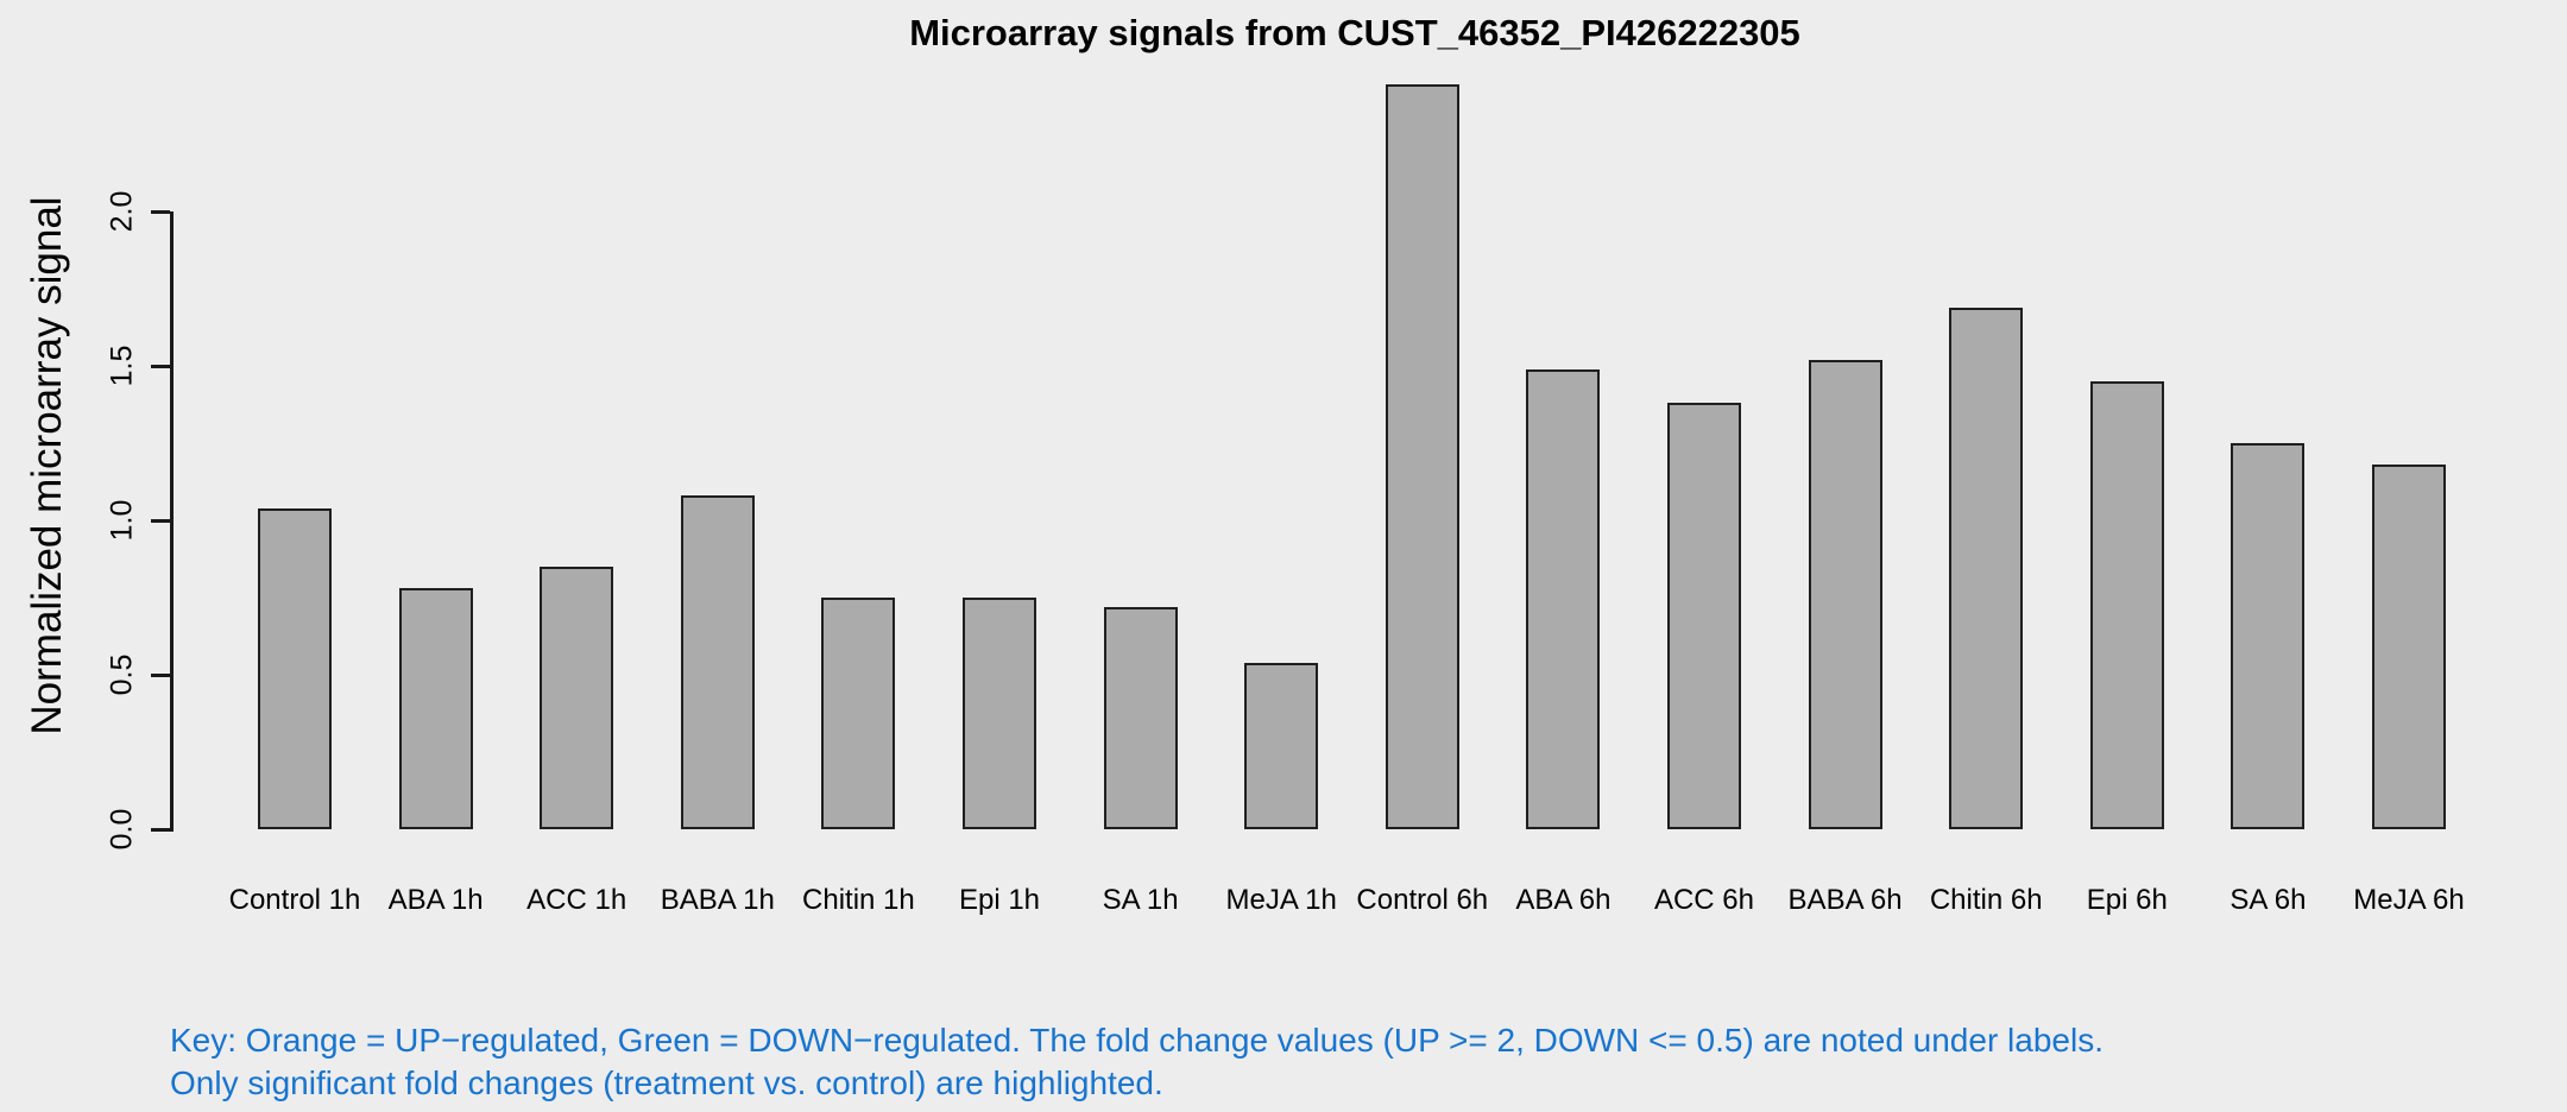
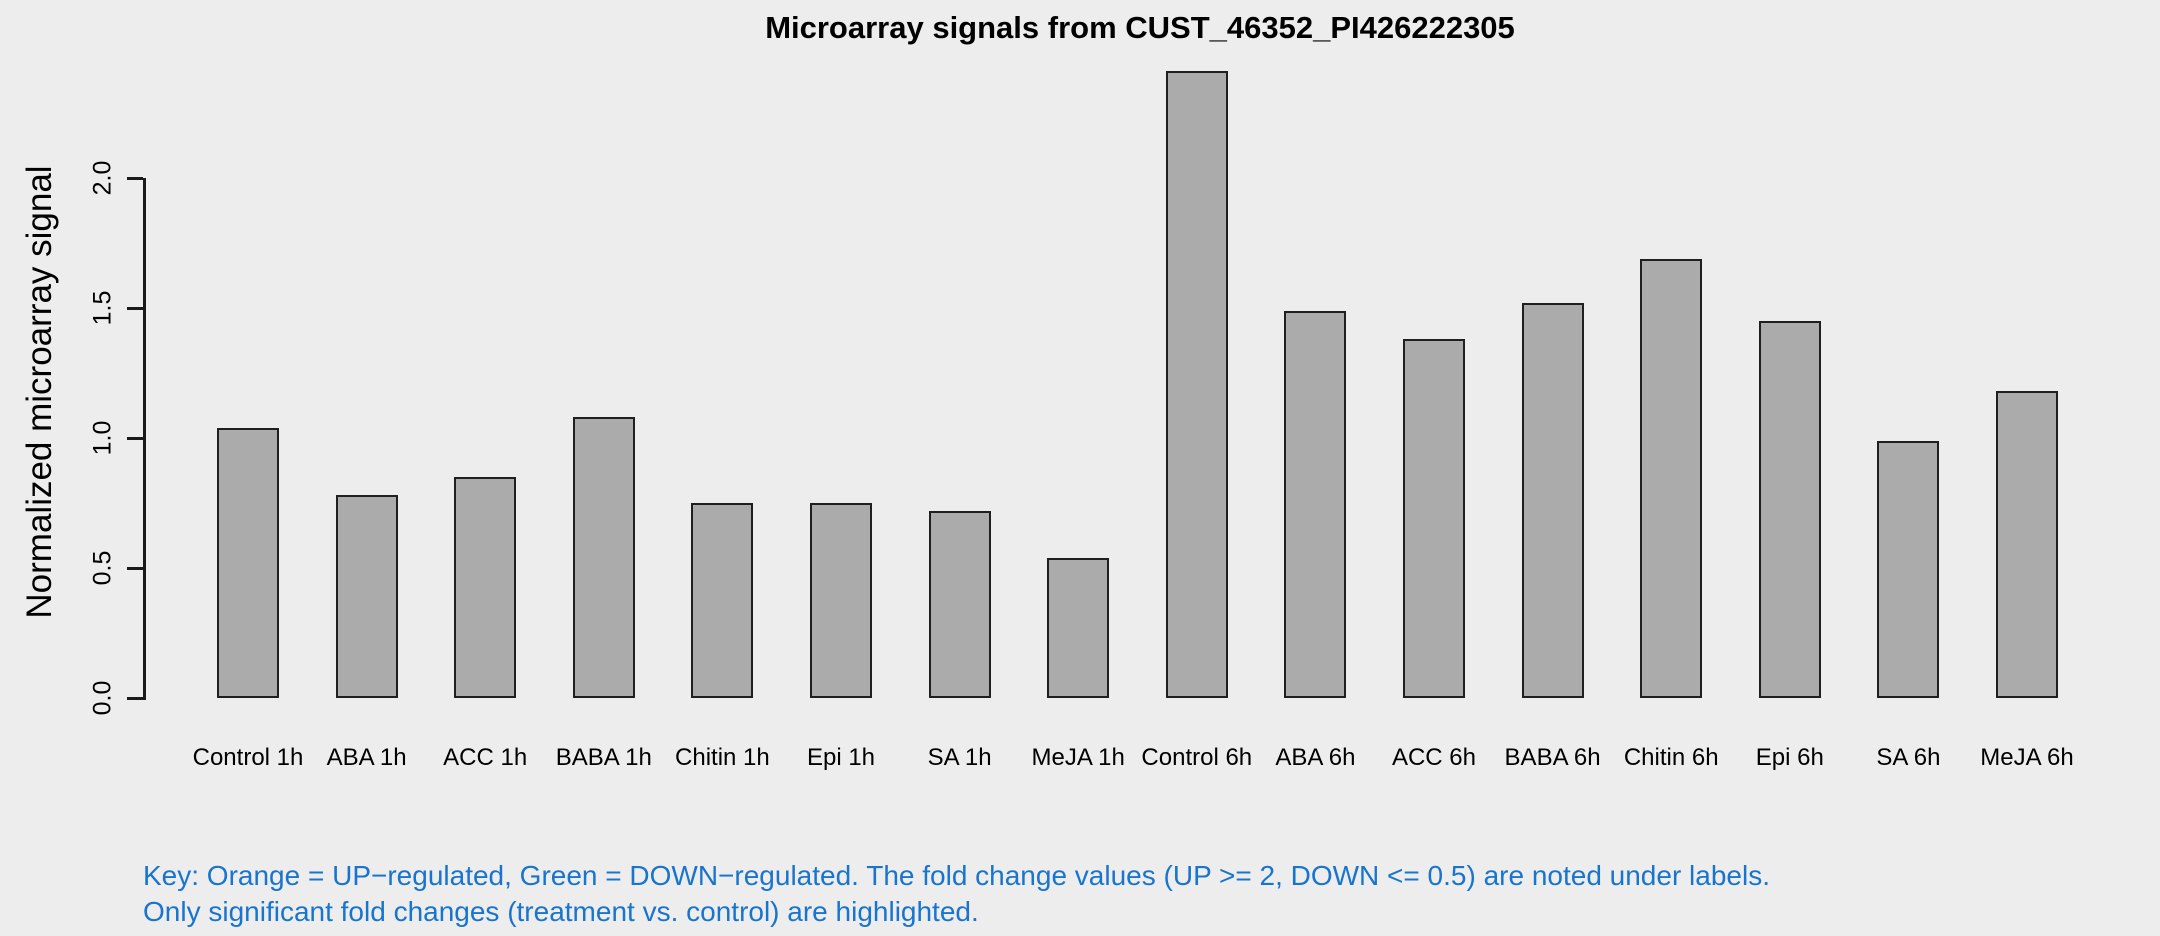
SA 6h: 1.25 -> 0.99
